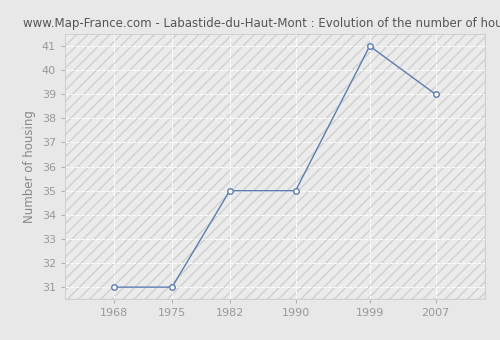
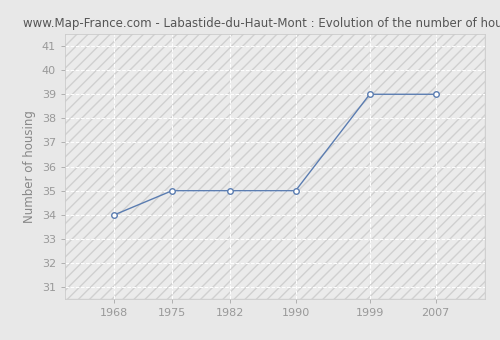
1968: 31 -> 34
1975: 31 -> 35
1999: 41 -> 39
